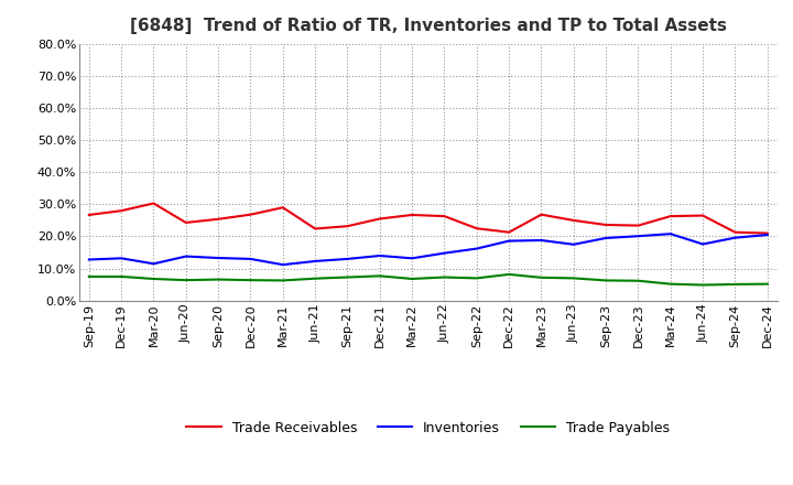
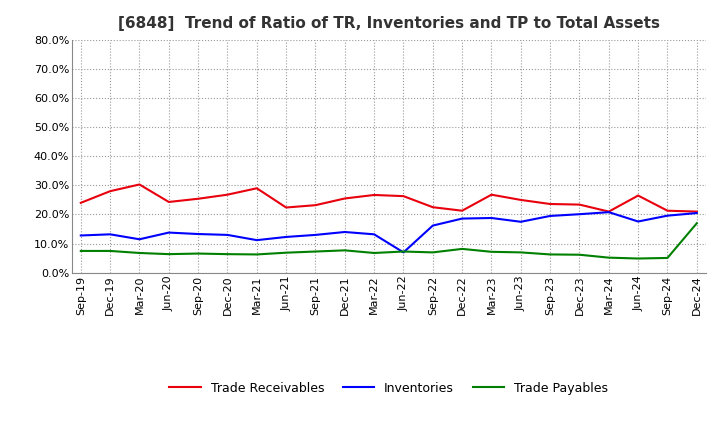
Trade Receivables/Sep-19: 26.7% -> 24.0%
Inventories/Jun-22: 14.8% -> 7.0%
Trade Receivables/Mar-24: 26.3% -> 21.0%
Trade Payables/Dec-24: 5.2% -> 17.0%
